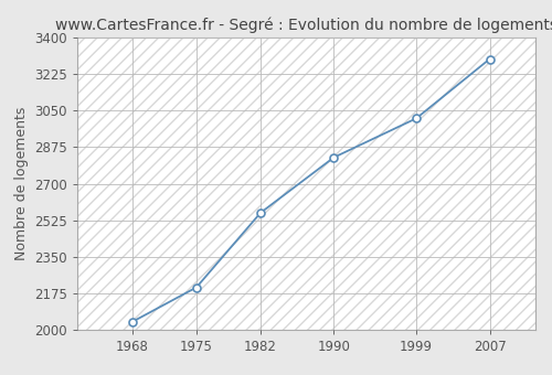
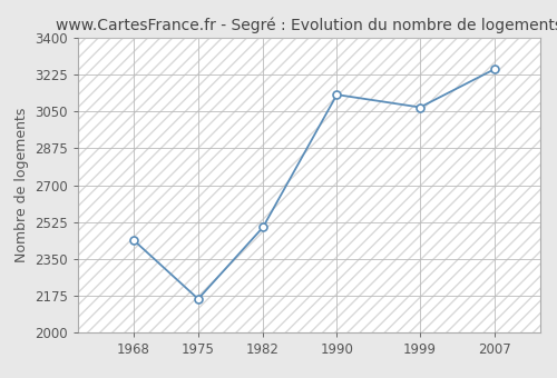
1968: 2040 -> 2440
1975: 2200 -> 2160
1982: 2560 -> 2500
1990: 2830 -> 3130
1999: 3010 -> 3070
2007: 3300 -> 3250
